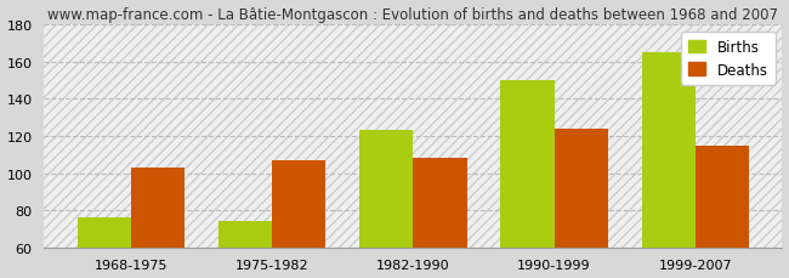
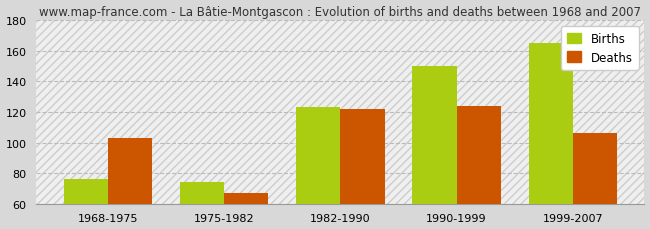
Deaths/1975-1982: 107 -> 67
Deaths/1982-1990: 108 -> 122
Deaths/1999-2007: 115 -> 106
